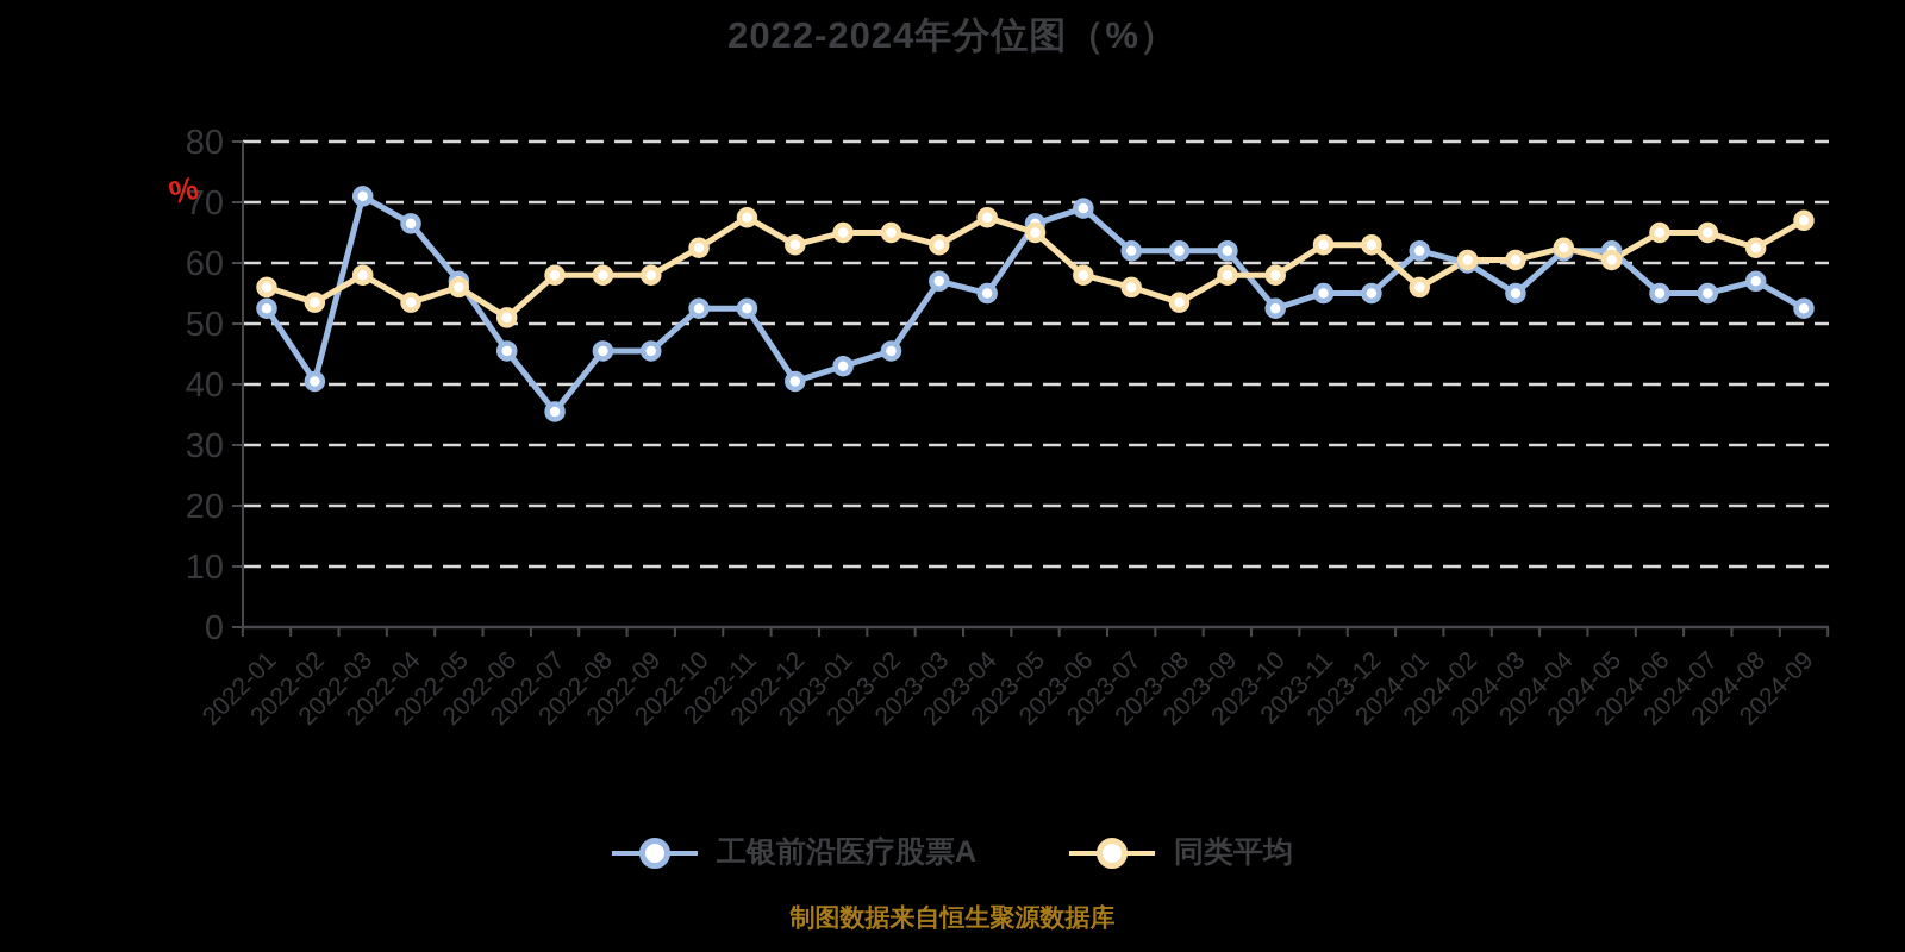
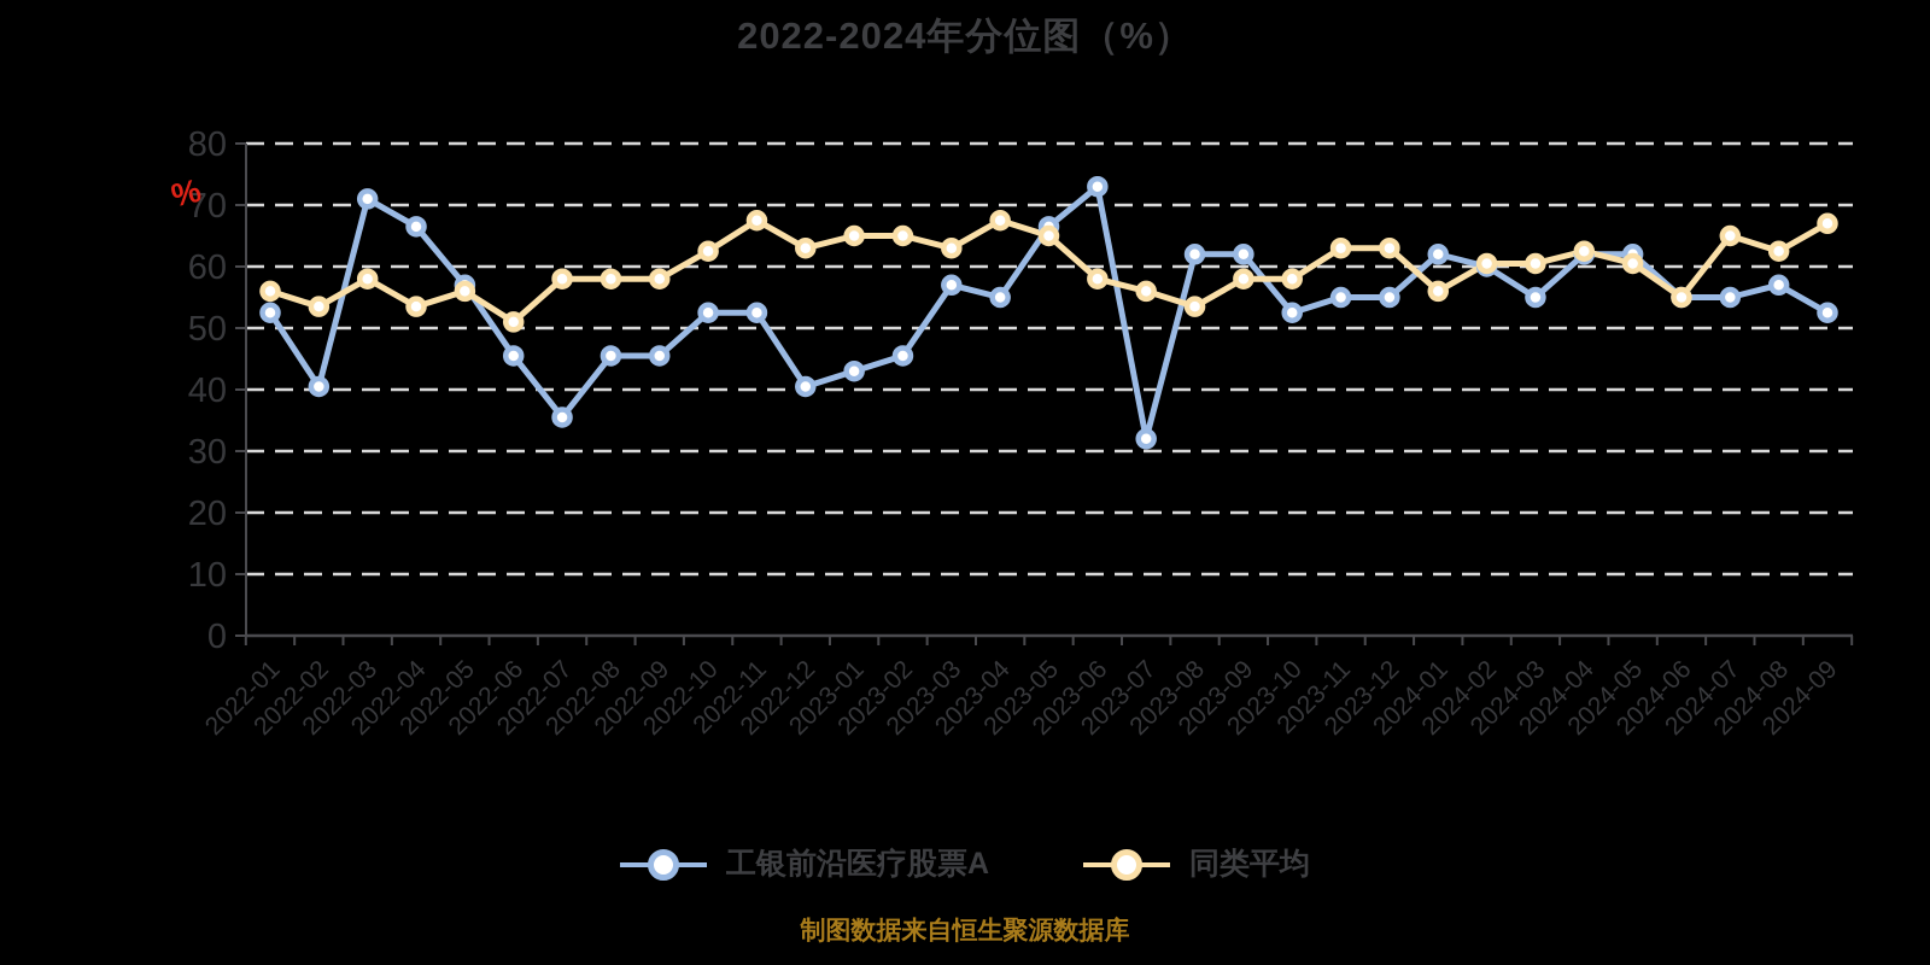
工银前沿医疗股票A/2023-06: 69 -> 73
工银前沿医疗股票A/2023-07: 62 -> 32
同类平均/2024-06: 65 -> 55
